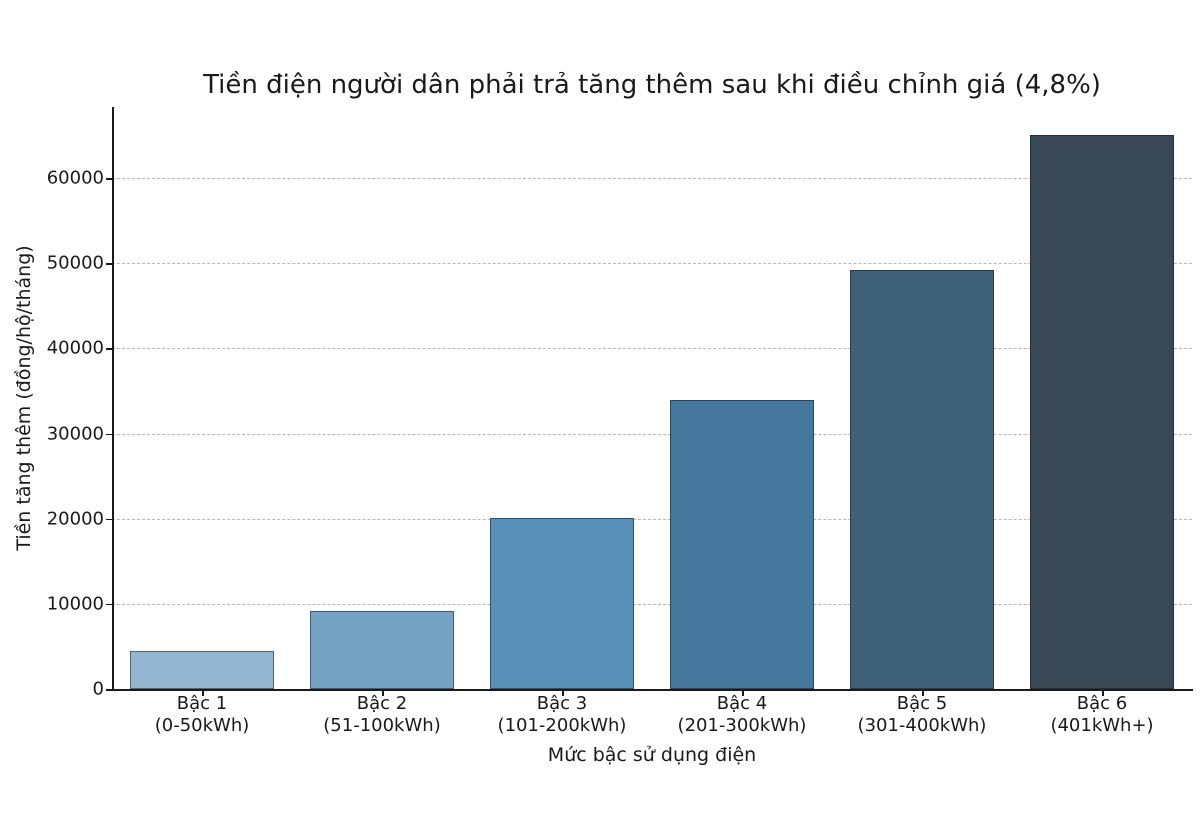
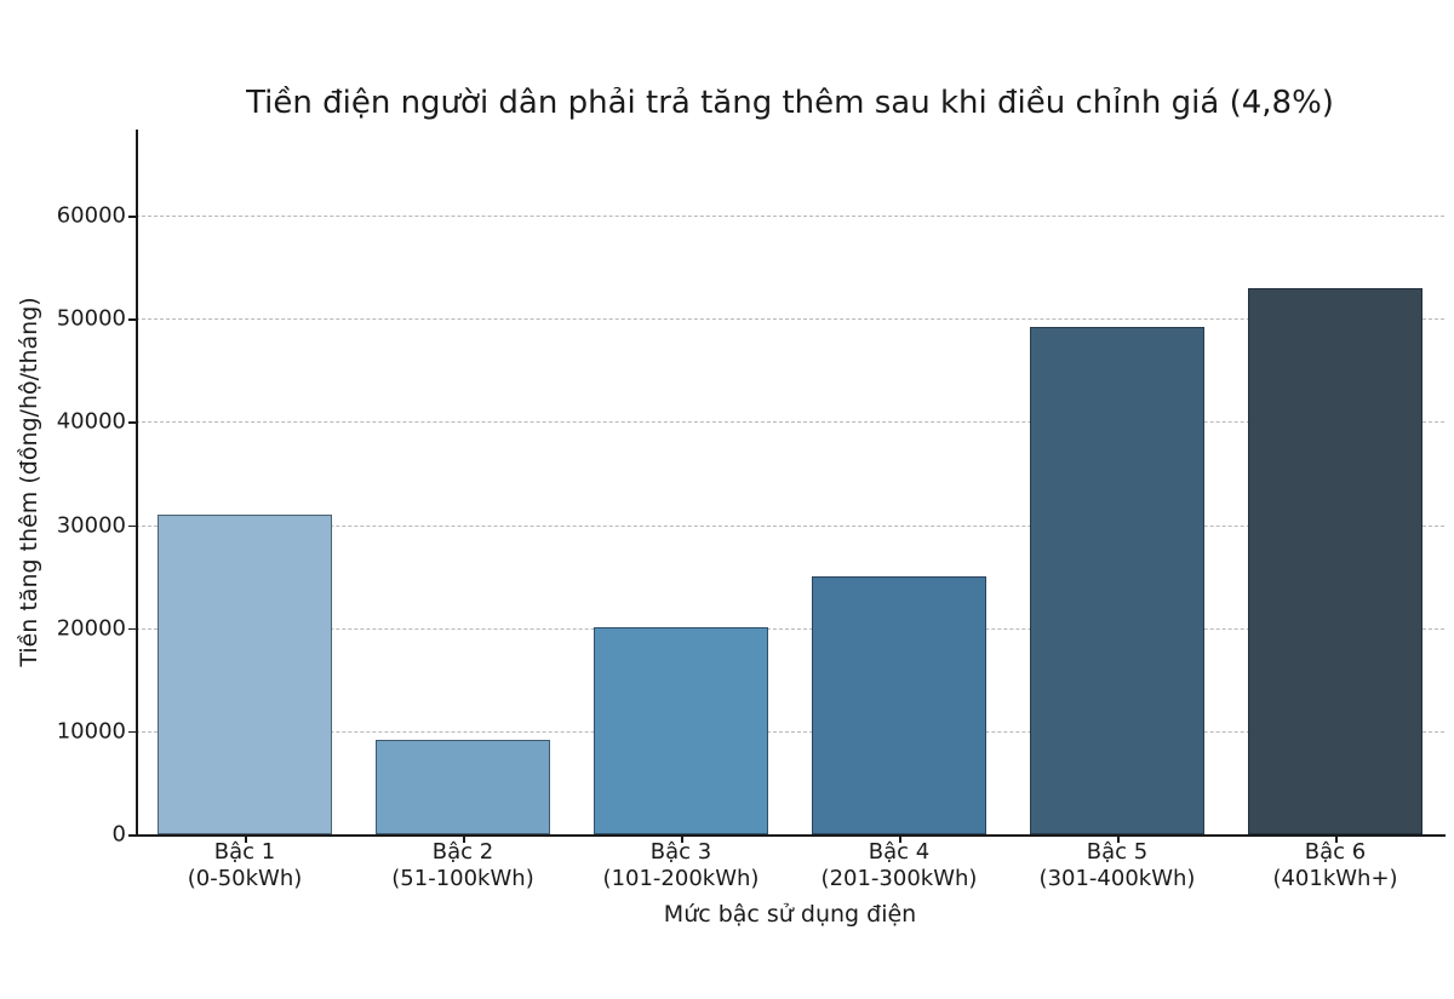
Bậc 1 (0-50kWh): 4000 -> 31000
Bậc 4 (201-300kWh): 34000 -> 25000
Bậc 6 (401kWh+): 65000 -> 53000
